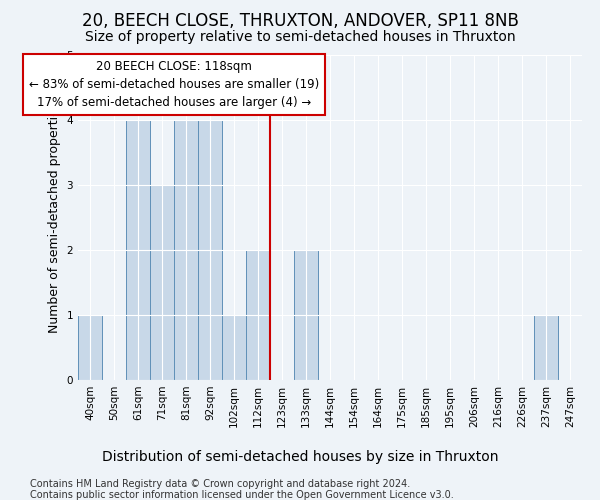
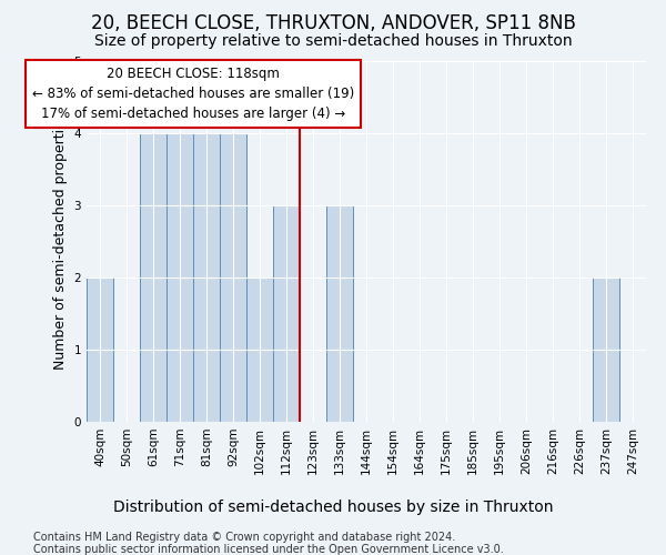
40sqm: 1 -> 2
71sqm: 3 -> 4
102sqm: 1 -> 2
112sqm: 2 -> 3
133sqm: 2 -> 3
237sqm: 1 -> 2
